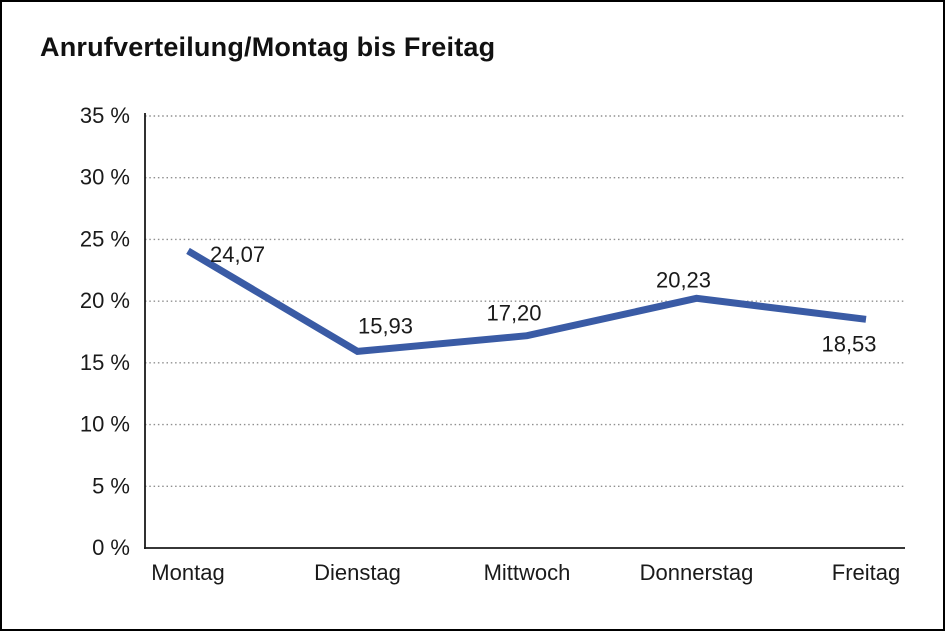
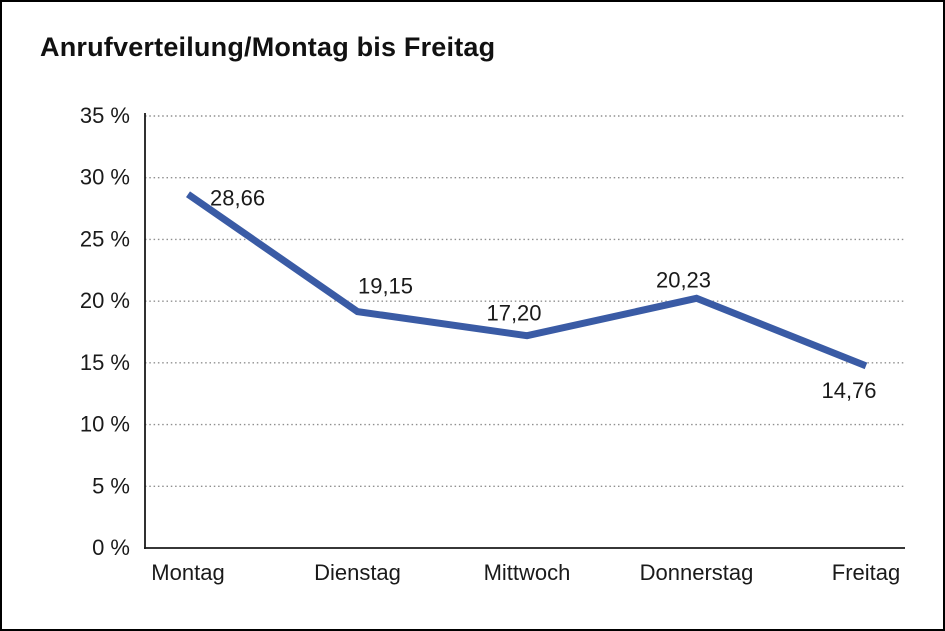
Montag: 24,07 -> 28,66
Dienstag: 15,93 -> 19,15
Freitag: 18,53 -> 14,76
